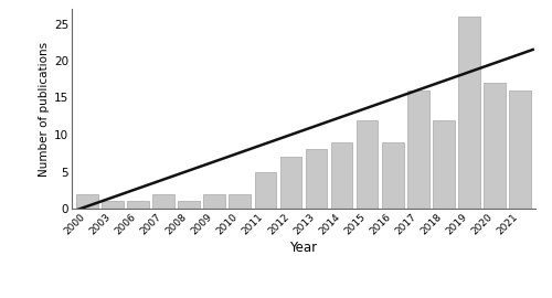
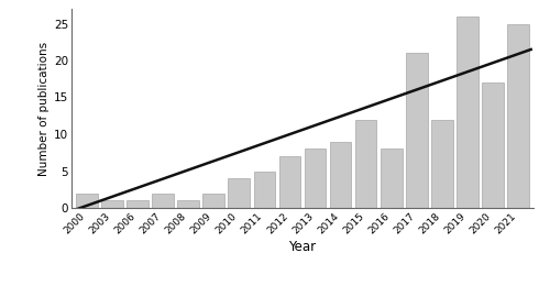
2010: 2 -> 4
2016: 9 -> 8
2017: 16 -> 21
2021: 16 -> 25
